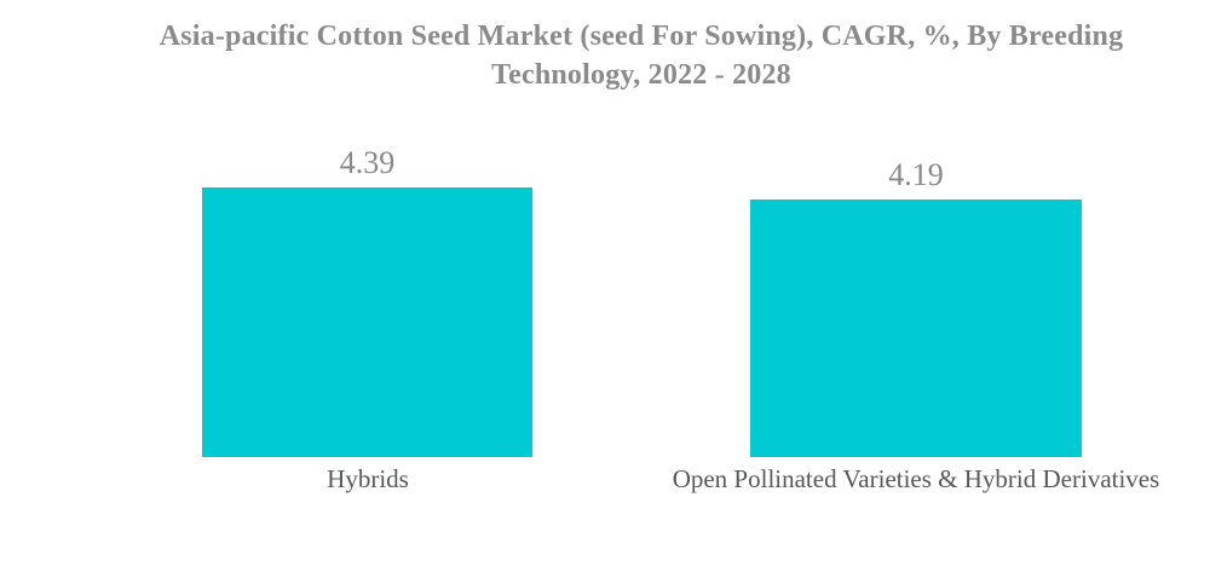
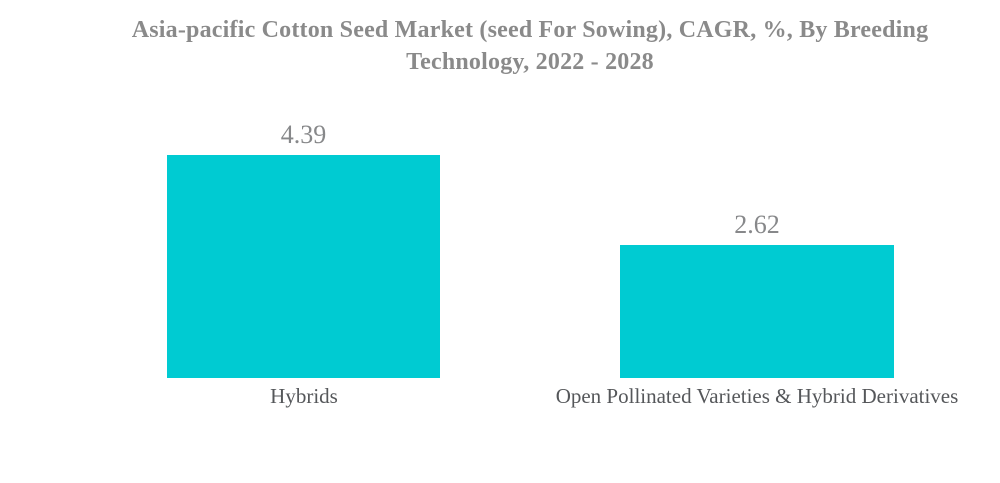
Open Pollinated Varieties & Hybrid Derivatives: 4.19 -> 2.62
